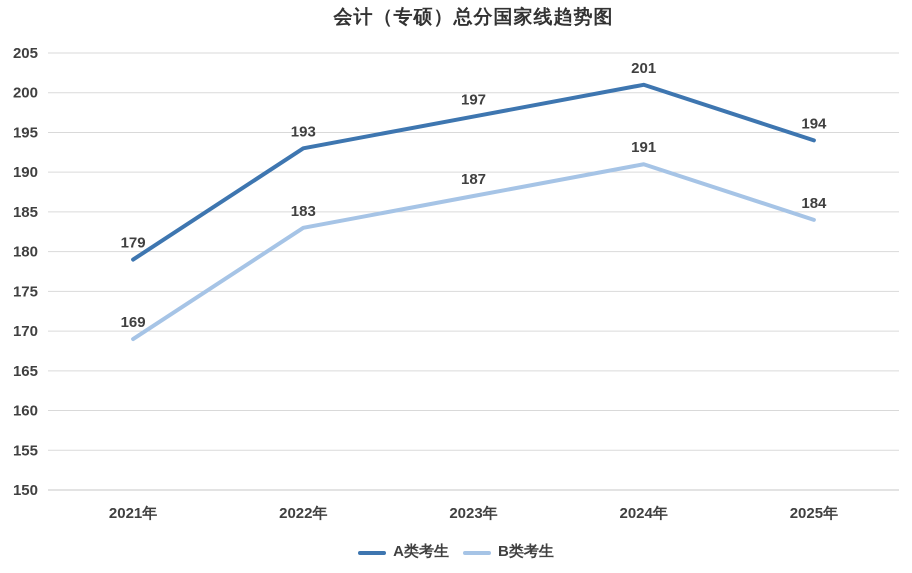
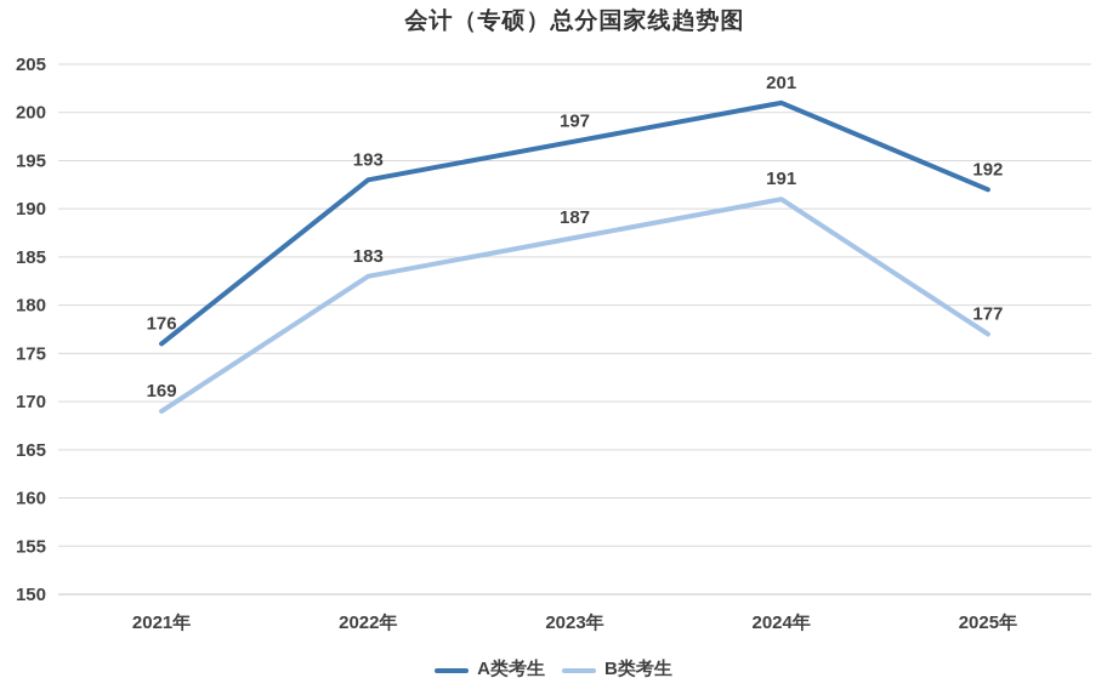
A类考生/2021年: 179 -> 176
A类考生/2025年: 194 -> 192
B类考生/2025年: 184 -> 177
